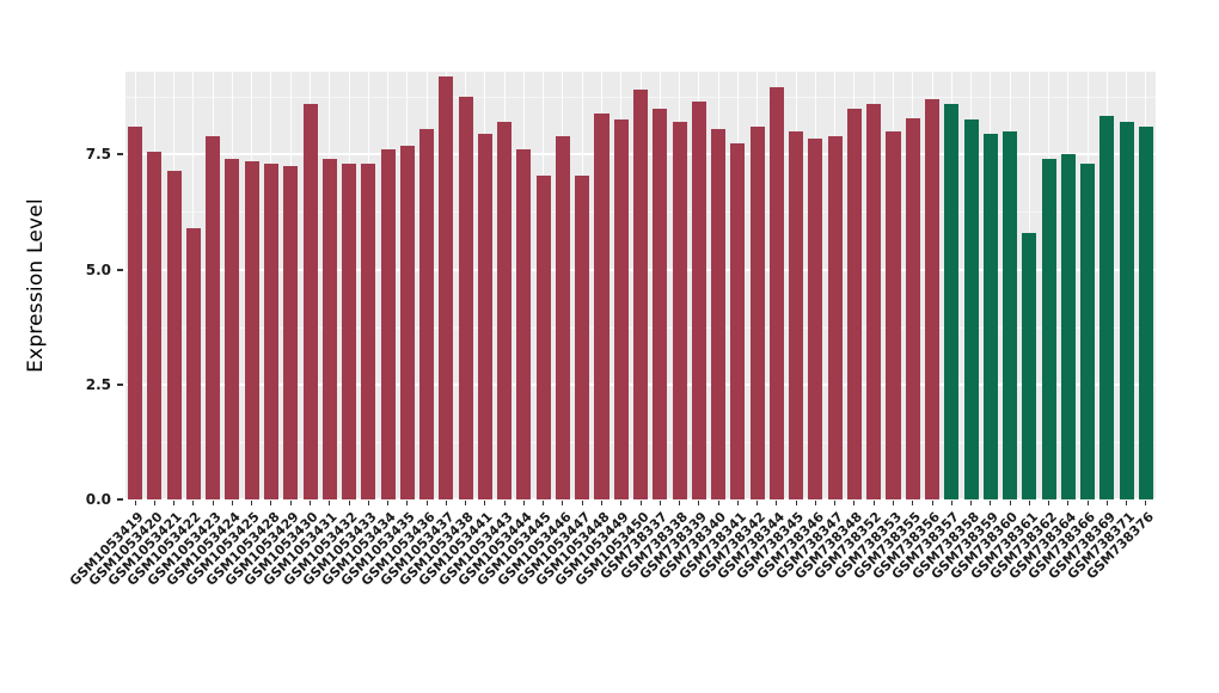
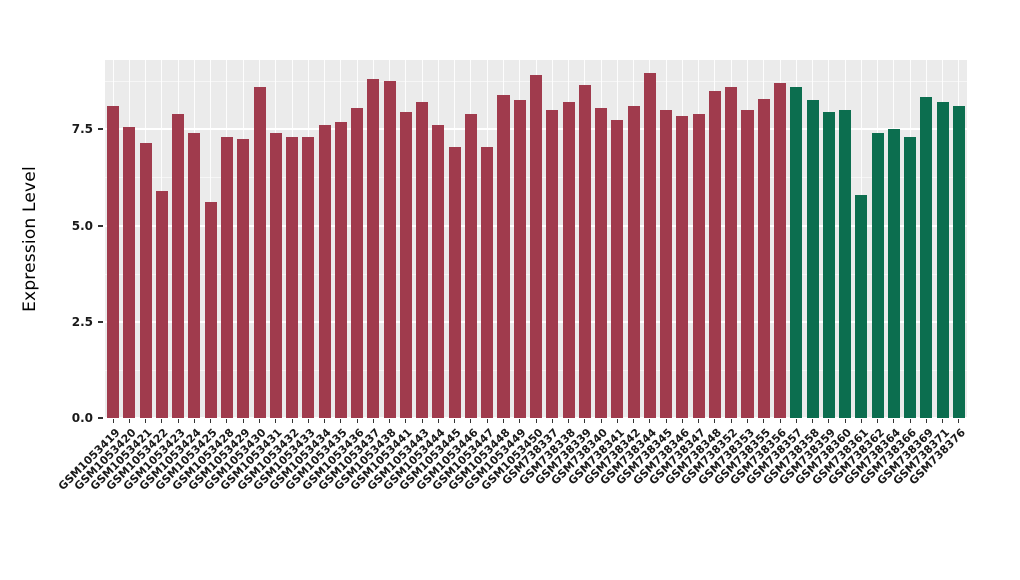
GSM1053425: 7.3 -> 5.6
GSM1053437: 9.2 -> 8.8
GSM738337: 8.5 -> 8.0
